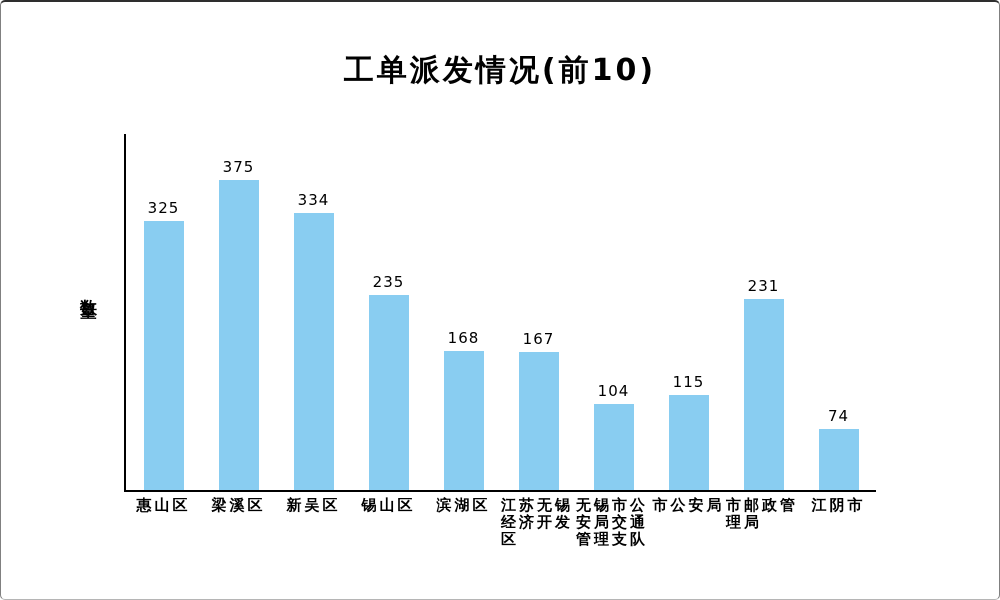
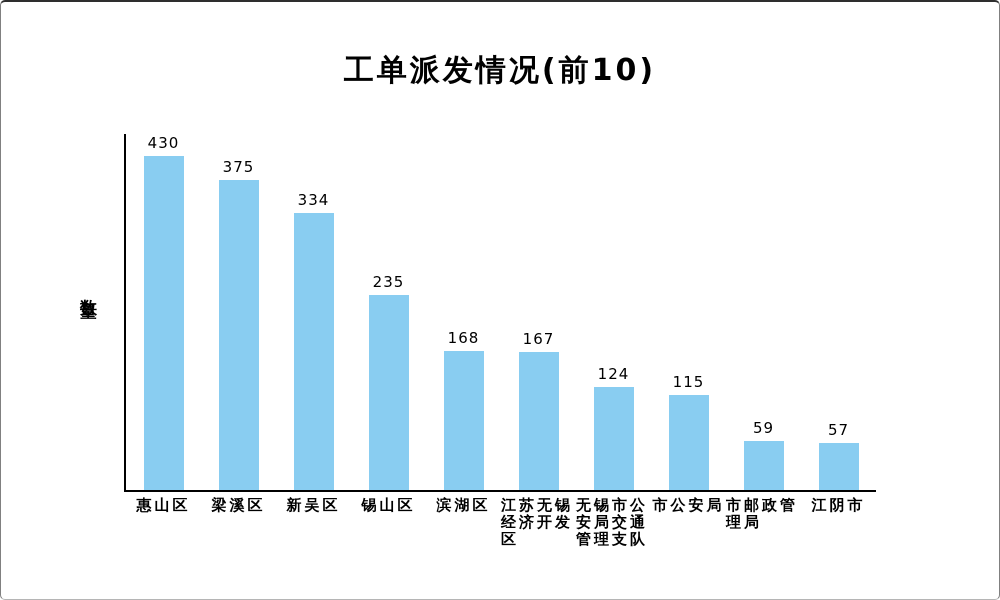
惠山区: 325 -> 430
无锡市公安局交通管理支队: 104 -> 124
市邮政管理局: 231 -> 59
江阴市: 74 -> 57
